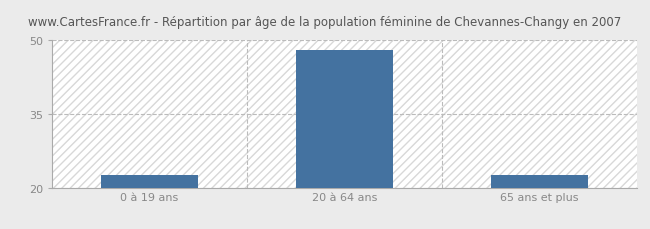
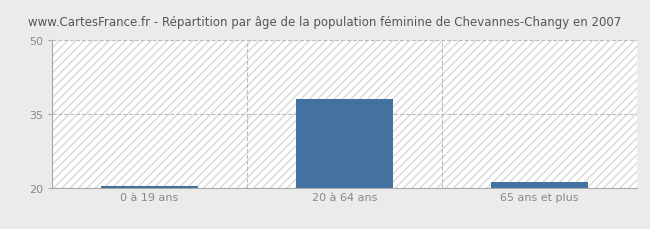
0 à 19 ans: 22.5 -> 20.3
20 à 64 ans: 48.0 -> 38.0
65 ans et plus: 22.5 -> 21.2
